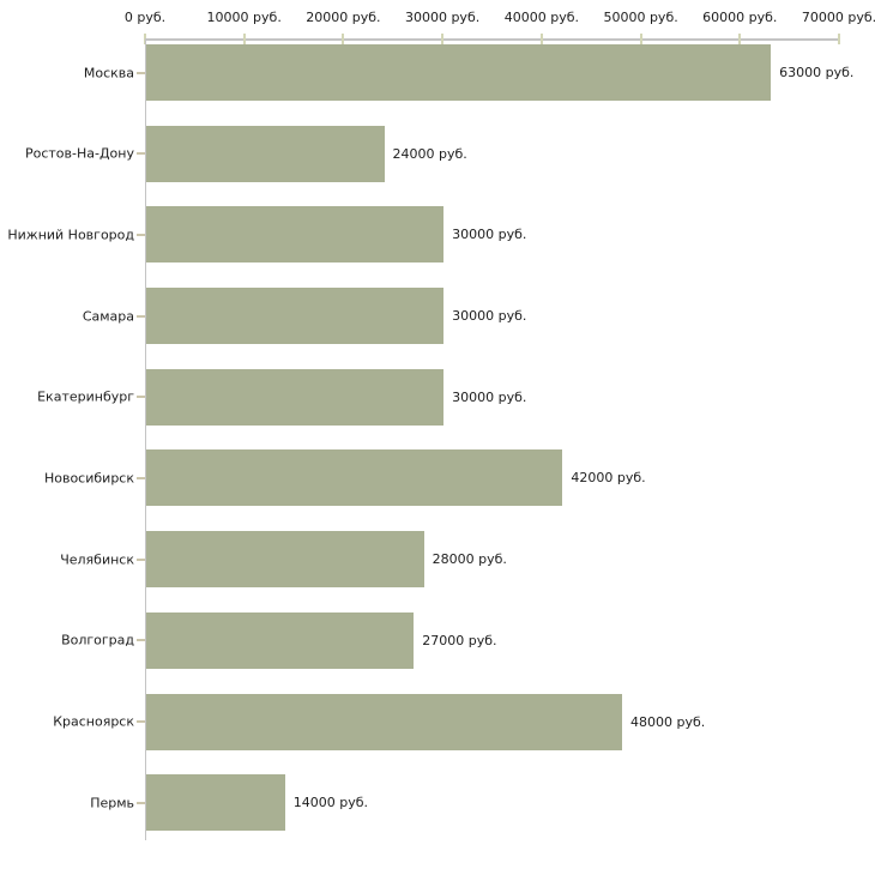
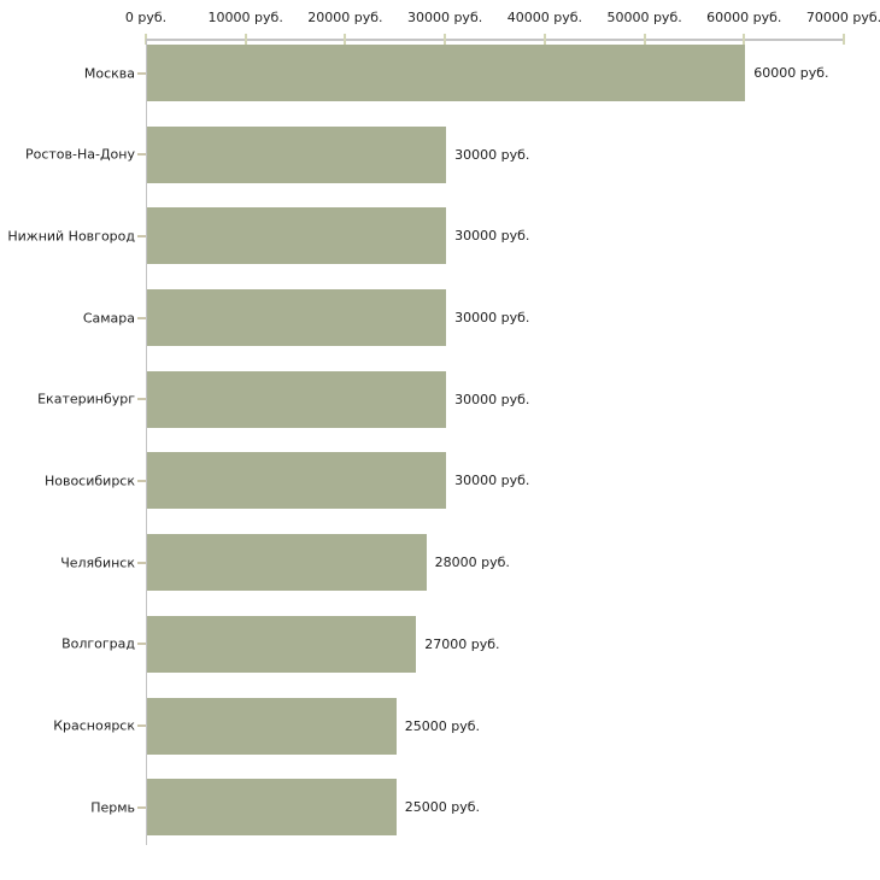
Москва: 63000 -> 60000
Ростов-На-Дону: 24000 -> 30000
Новосибирск: 42000 -> 30000
Красноярск: 48000 -> 25000
Пермь: 14000 -> 25000
